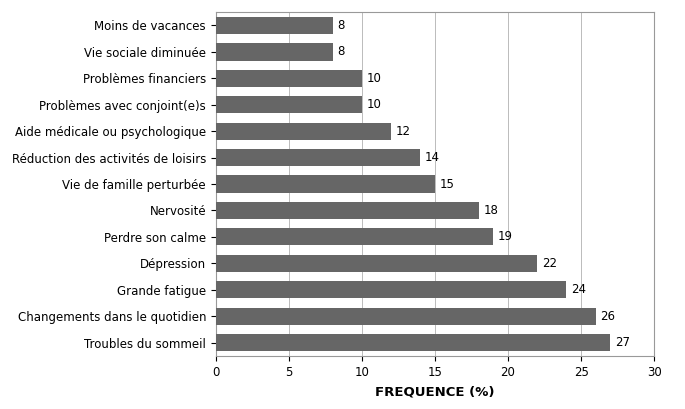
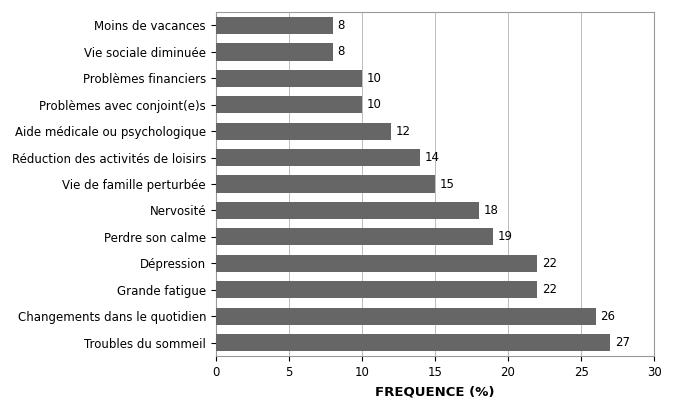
Grande fatigue: 24 -> 22
